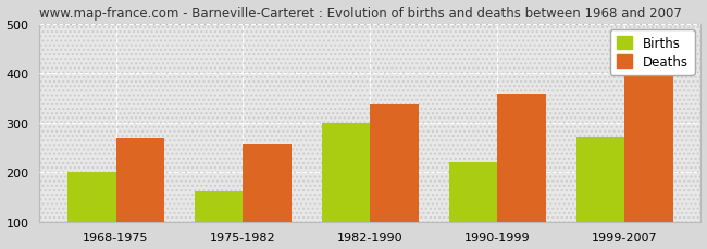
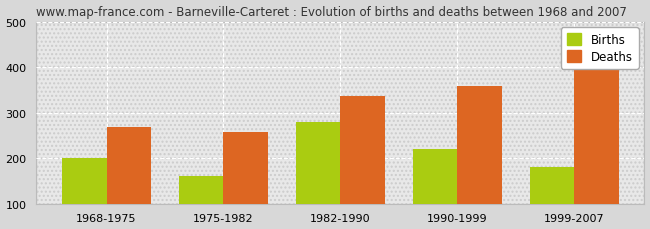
Births/1982-1990: 300 -> 280
Births/1999-2007: 270 -> 180
